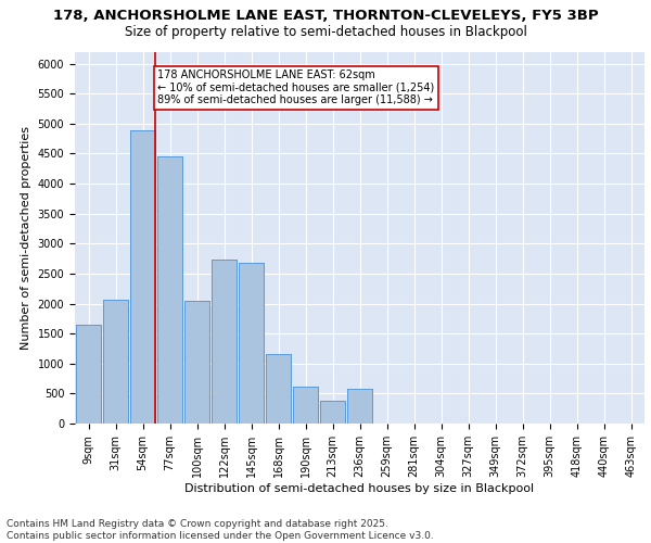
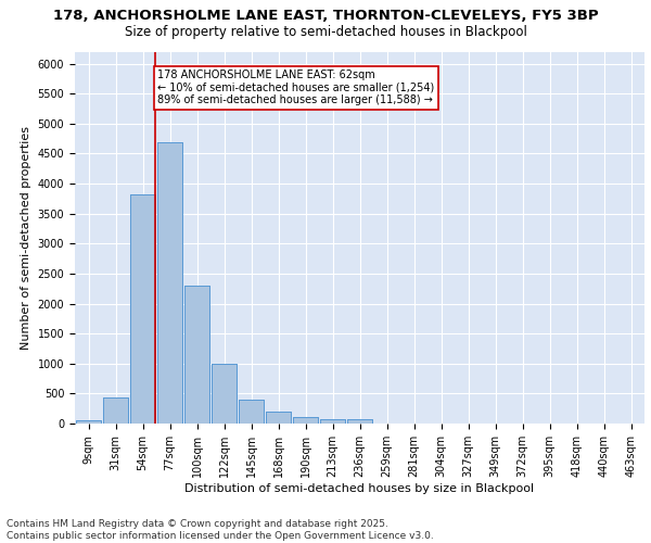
9sqm: 1640 -> 50
31sqm: 2060 -> 430
54sqm: 4880 -> 3820
77sqm: 4460 -> 4680
100sqm: 2040 -> 2300
122sqm: 2740 -> 1000
145sqm: 2680 -> 400
168sqm: 1160 -> 200
190sqm: 620 -> 100
213sqm: 380 -> 70
236sqm: 580 -> 70
